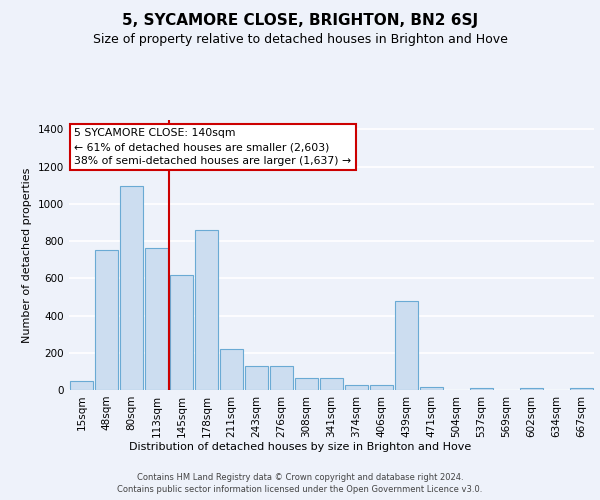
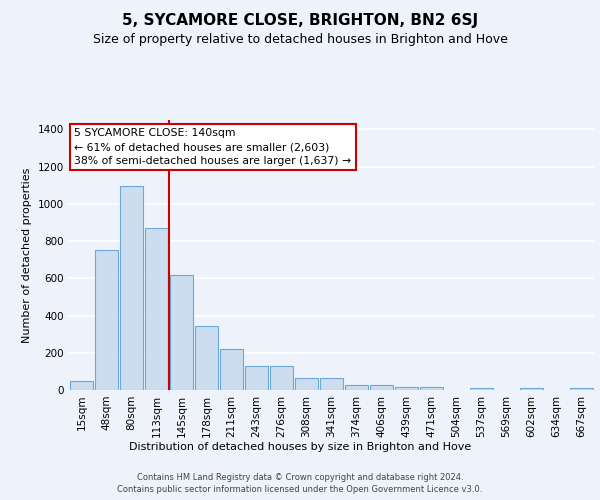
113sqm: 760 -> 870
178sqm: 860 -> 340
439sqm: 480 -> 20
